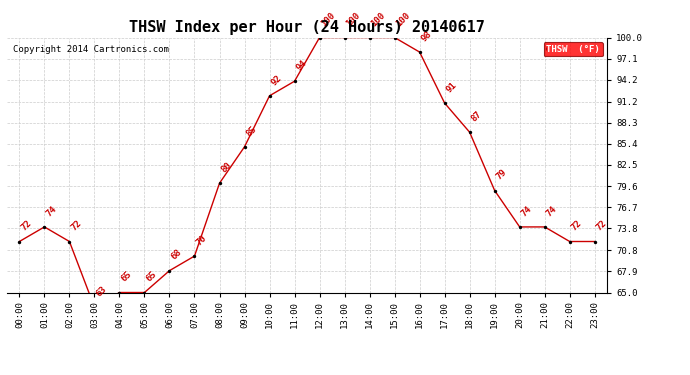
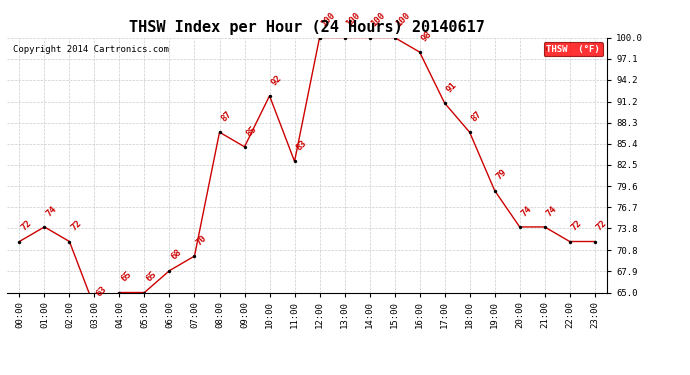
08:00: 80 -> 87
11:00: 94 -> 83
